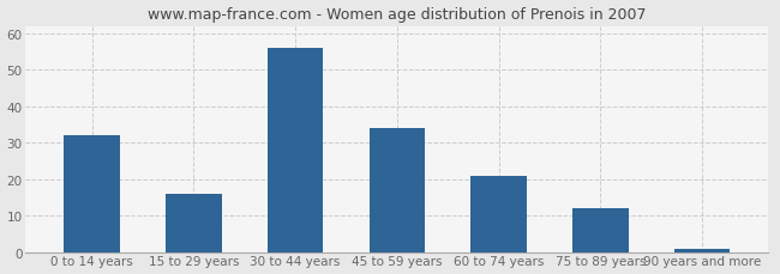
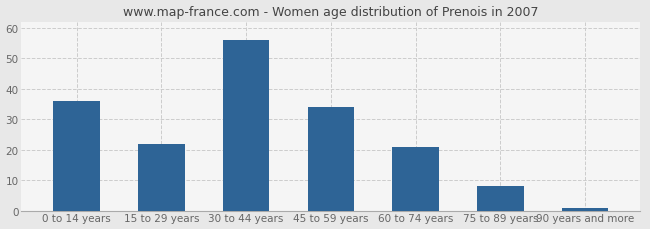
0 to 14 years: 32 -> 36
15 to 29 years: 16 -> 22
75 to 89 years: 12 -> 8
